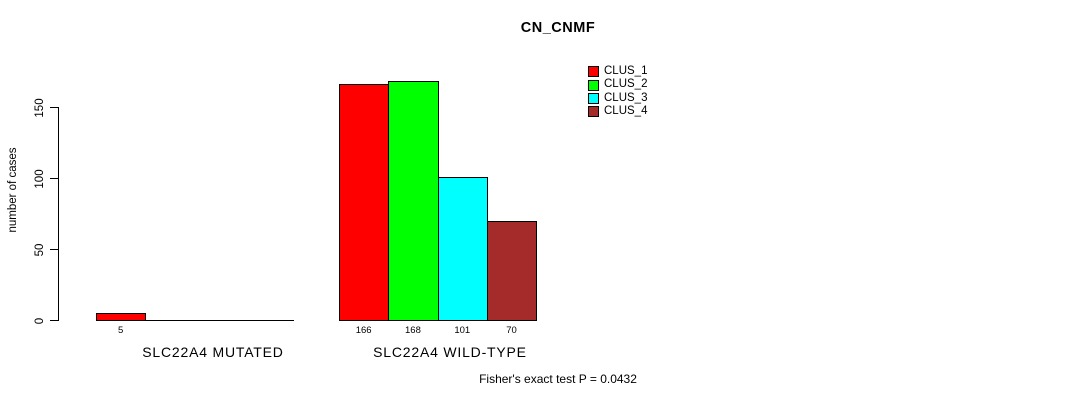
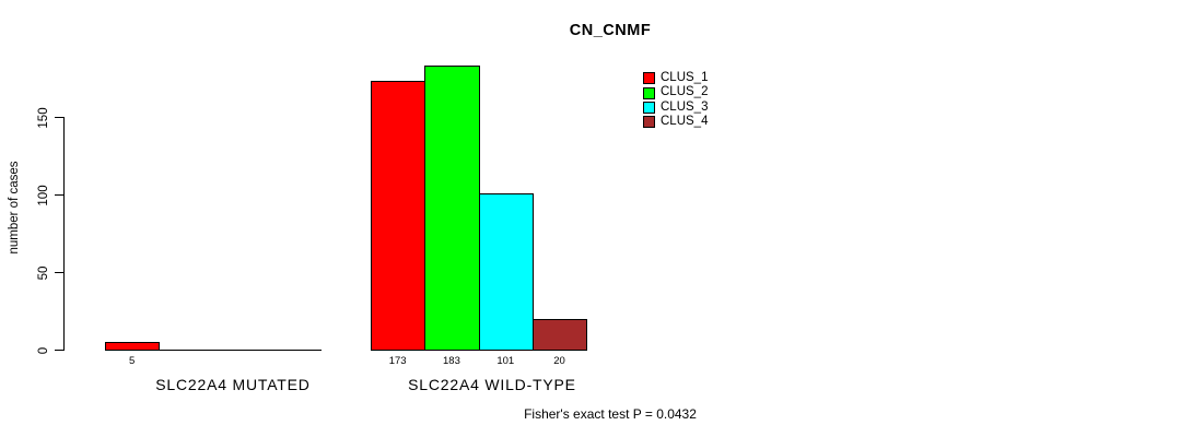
CLUS_1/SLC22A4 WILD-TYPE: 166 -> 173
CLUS_2/SLC22A4 WILD-TYPE: 168 -> 183
CLUS_4/SLC22A4 WILD-TYPE: 70 -> 20
